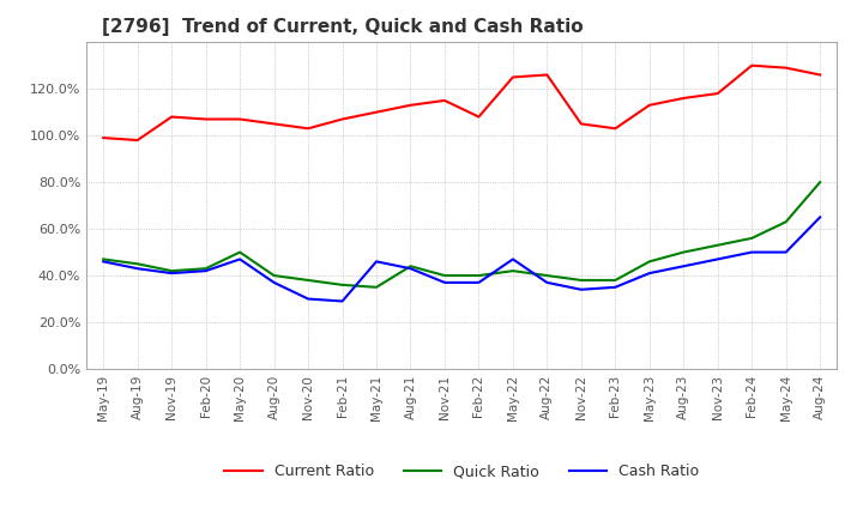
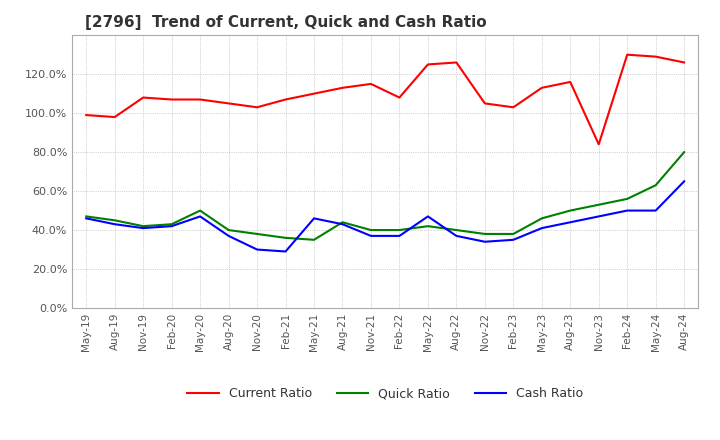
Current Ratio/Nov-23: 118% -> 84%
